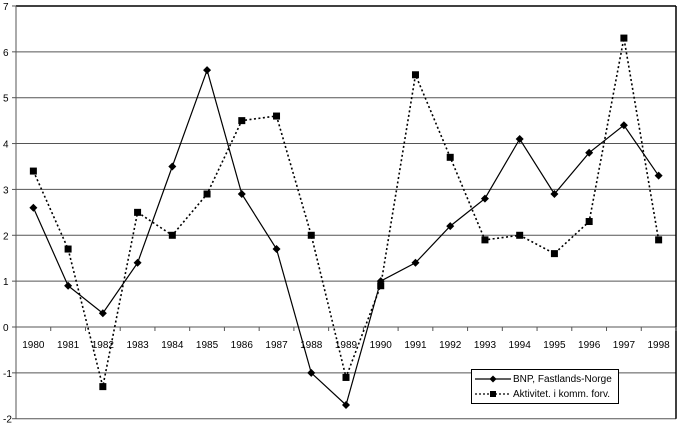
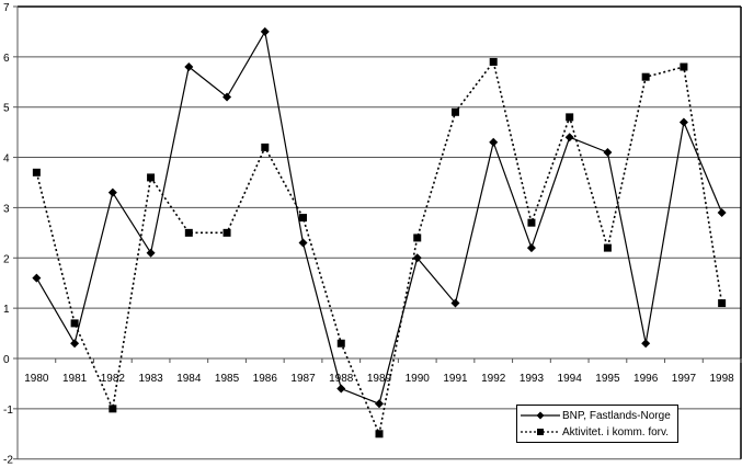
BNP, Fastlands-Norge/1980: 2.6 -> 1.6
Aktivitet. i komm. forv./1980: 3.4 -> 3.7
BNP, Fastlands-Norge/1981: 0.9 -> 0.3
Aktivitet. i komm. forv./1981: 1.7 -> 0.7
BNP, Fastlands-Norge/1982: 0.3 -> 3.3
Aktivitet. i komm. forv./1982: -1.3 -> -1.0
BNP, Fastlands-Norge/1983: 1.4 -> 2.1
Aktivitet. i komm. forv./1983: 2.5 -> 3.6
BNP, Fastlands-Norge/1984: 3.5 -> 5.8
Aktivitet. i komm. forv./1984: 2.0 -> 2.5
BNP, Fastlands-Norge/1985: 5.6 -> 5.2
Aktivitet. i komm. forv./1985: 2.9 -> 2.5
BNP, Fastlands-Norge/1986: 2.9 -> 6.5
Aktivitet. i komm. forv./1986: 4.5 -> 4.2
BNP, Fastlands-Norge/1987: 1.7 -> 2.3
Aktivitet. i komm. forv./1987: 4.6 -> 2.8
BNP, Fastlands-Norge/1988: -1.0 -> -0.6
Aktivitet. i komm. forv./1988: 2.0 -> 0.3
BNP, Fastlands-Norge/1989: -1.7 -> -0.9
Aktivitet. i komm. forv./1989: -1.1 -> -1.5
BNP, Fastlands-Norge/1990: 1.0 -> 2.0
Aktivitet. i komm. forv./1990: 0.9 -> 2.4
BNP, Fastlands-Norge/1991: 1.4 -> 1.1
Aktivitet. i komm. forv./1991: 5.5 -> 4.9
BNP, Fastlands-Norge/1992: 2.2 -> 4.3
Aktivitet. i komm. forv./1992: 3.7 -> 5.9
BNP, Fastlands-Norge/1993: 2.8 -> 2.2
Aktivitet. i komm. forv./1993: 1.9 -> 2.7
BNP, Fastlands-Norge/1994: 4.1 -> 4.4
Aktivitet. i komm. forv./1994: 2.0 -> 4.8
BNP, Fastlands-Norge/1995: 2.9 -> 4.1
Aktivitet. i komm. forv./1995: 1.6 -> 2.2
BNP, Fastlands-Norge/1996: 3.8 -> 0.3
Aktivitet. i komm. forv./1996: 2.3 -> 5.6
BNP, Fastlands-Norge/1997: 4.4 -> 4.7
Aktivitet. i komm. forv./1997: 6.3 -> 5.8
BNP, Fastlands-Norge/1998: 3.3 -> 2.9
Aktivitet. i komm. forv./1998: 1.9 -> 1.1
